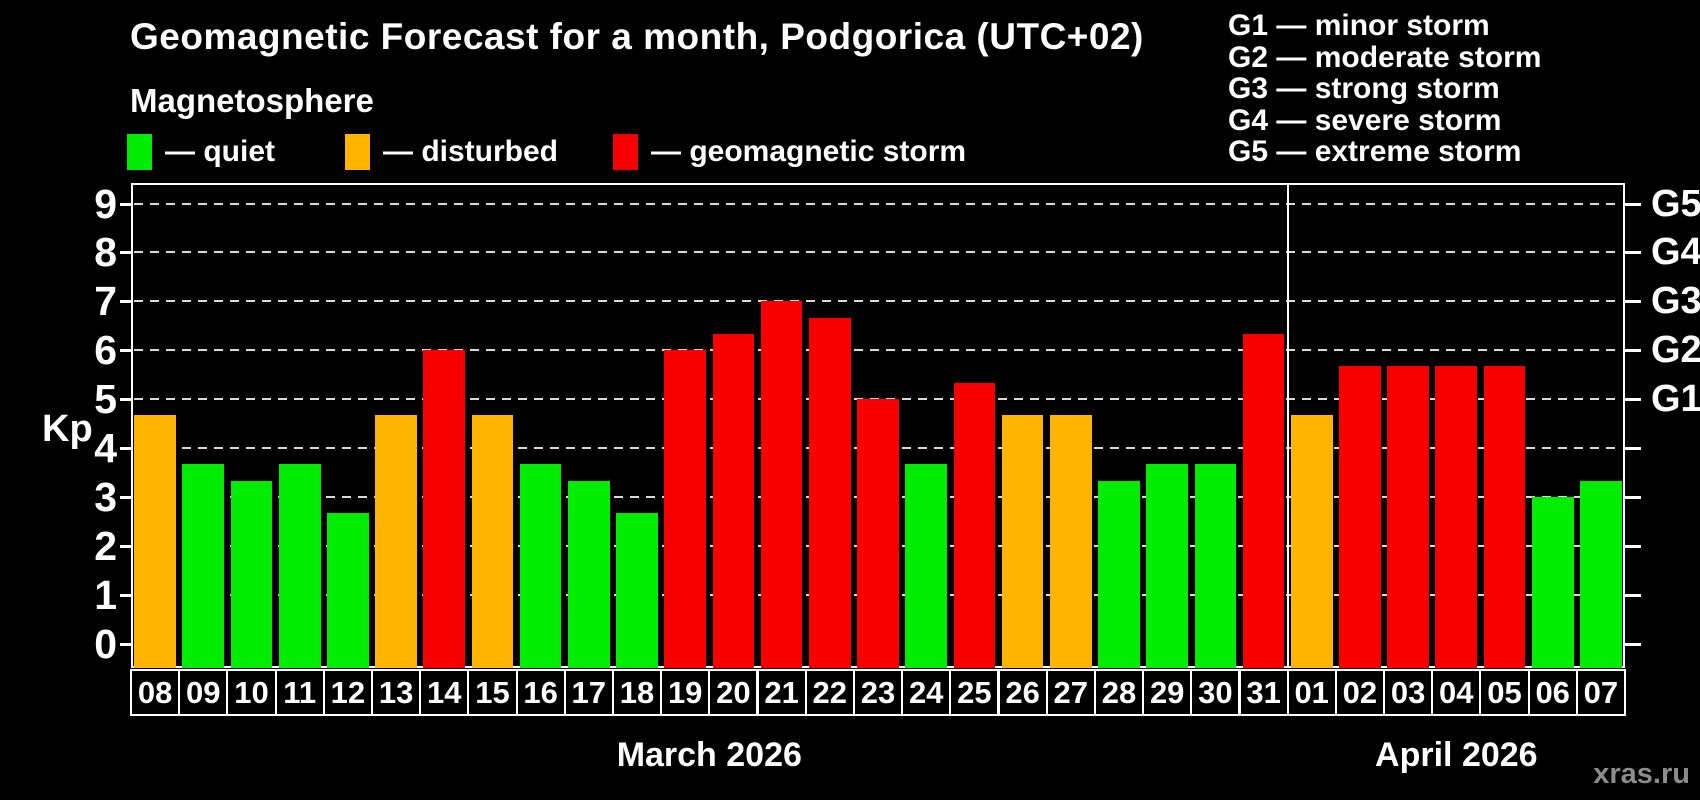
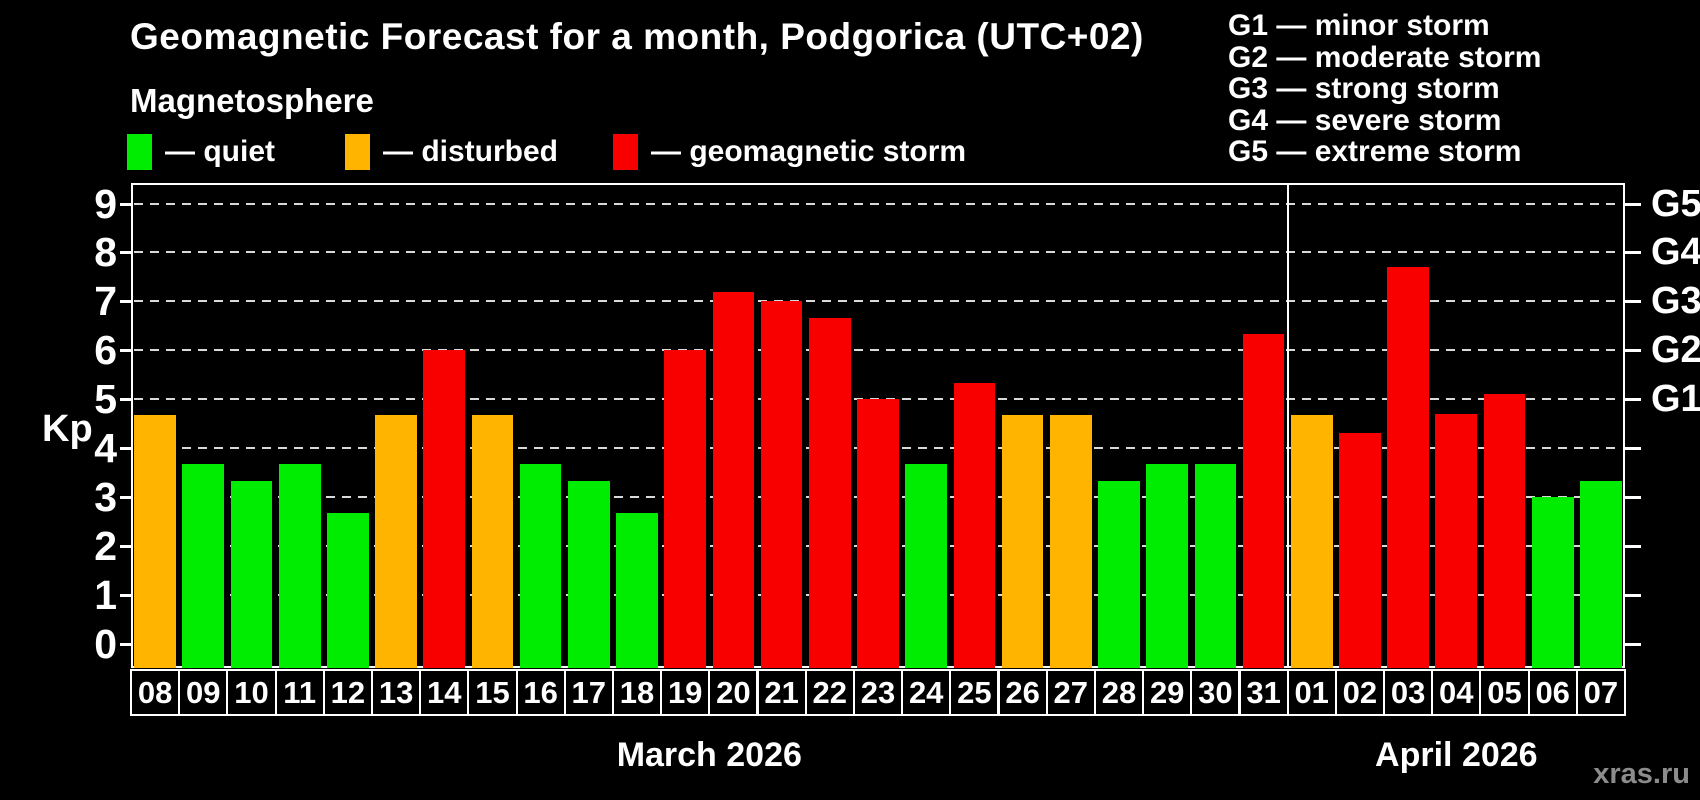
20: 6.3 -> 7.2
02: 5.7 -> 4.3
03: 5.7 -> 7.7
04: 5.7 -> 4.7
05: 5.7 -> 5.1
